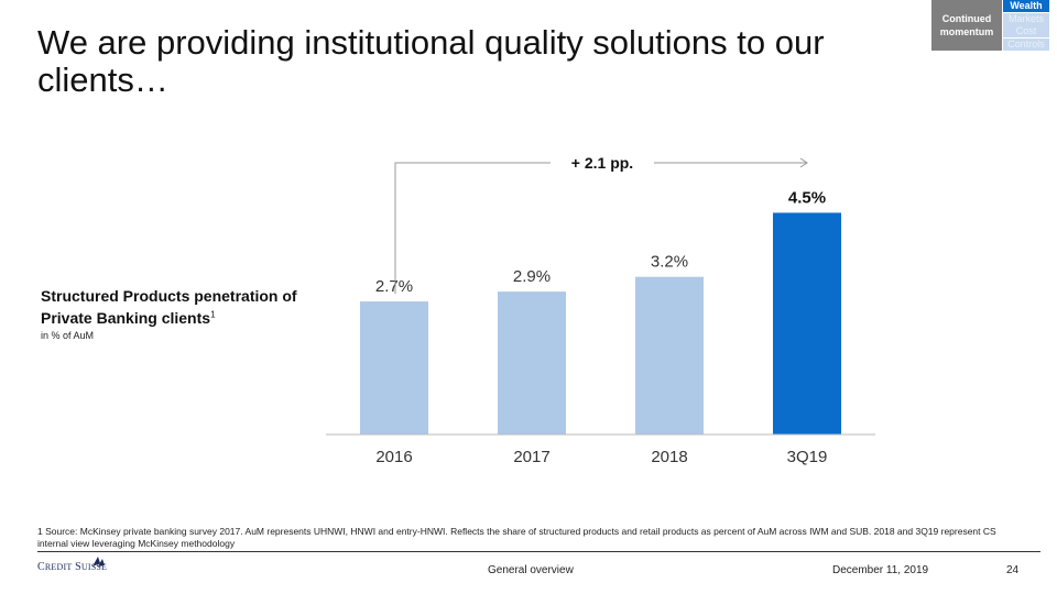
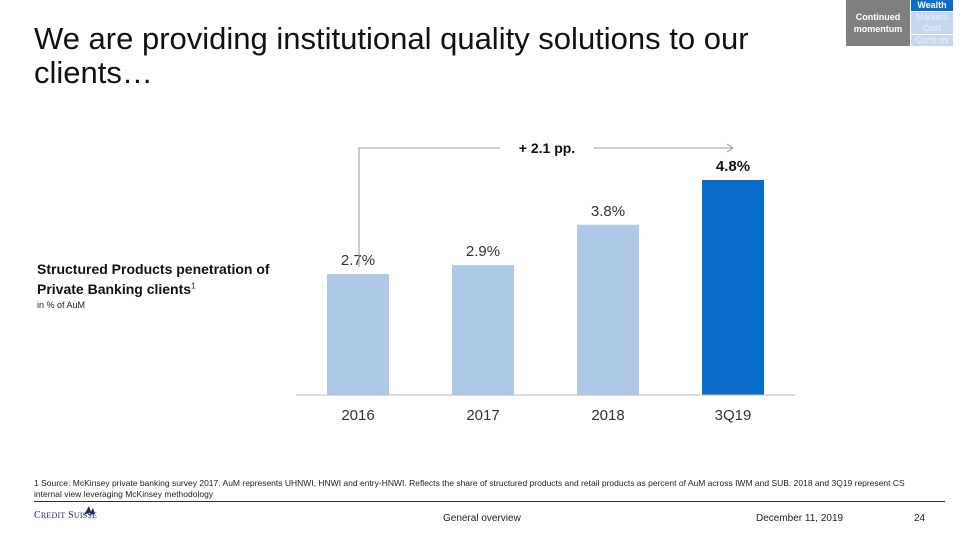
2018: 3.2% -> 3.8%
3Q19: 4.5% -> 4.8%
